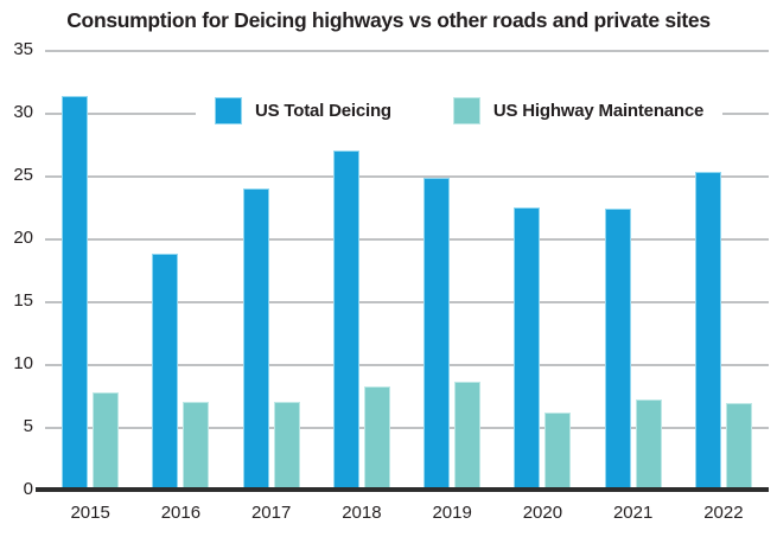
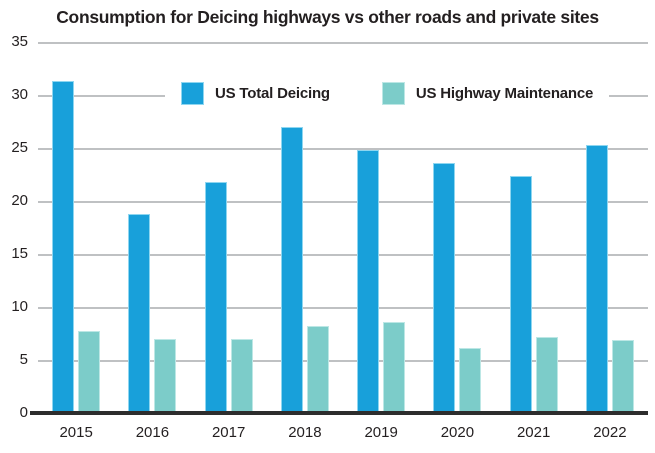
US Total Deicing/2017: 24.0 -> 21.8
US Total Deicing/2020: 22.5 -> 23.6
